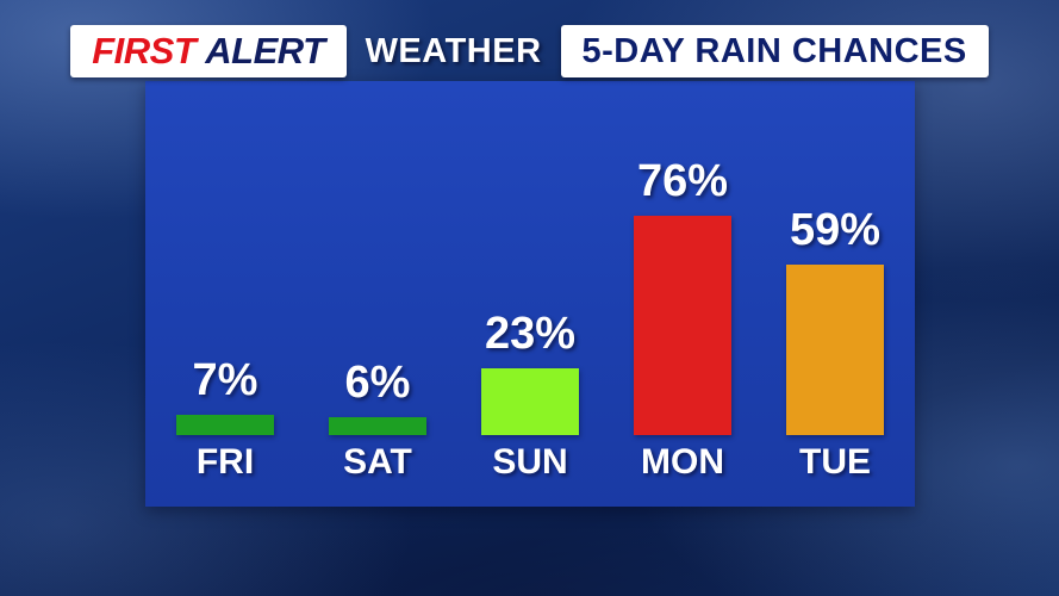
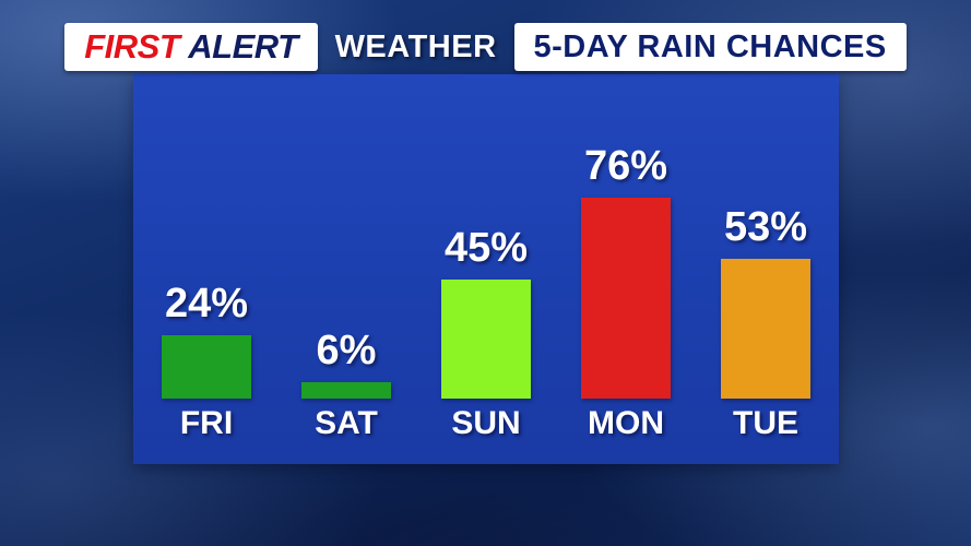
FRI: 7% -> 24%
SUN: 23% -> 45%
TUE: 59% -> 53%
